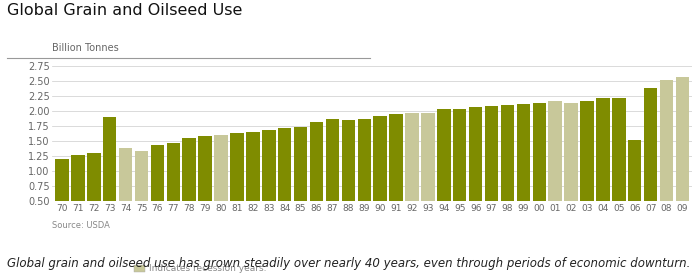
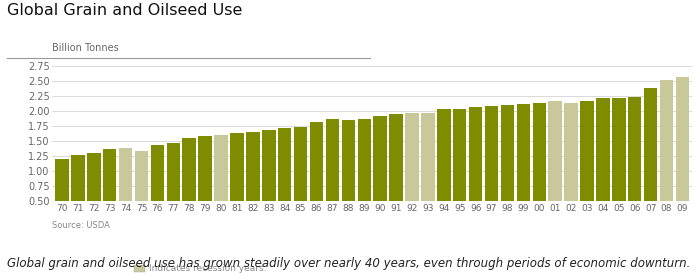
73: 1.90 -> 1.37
06: 1.52 -> 2.24
